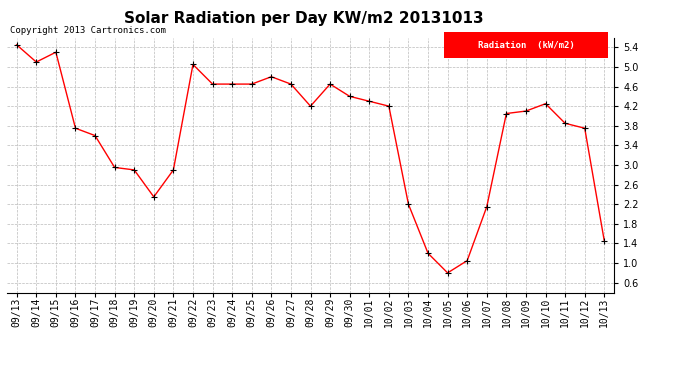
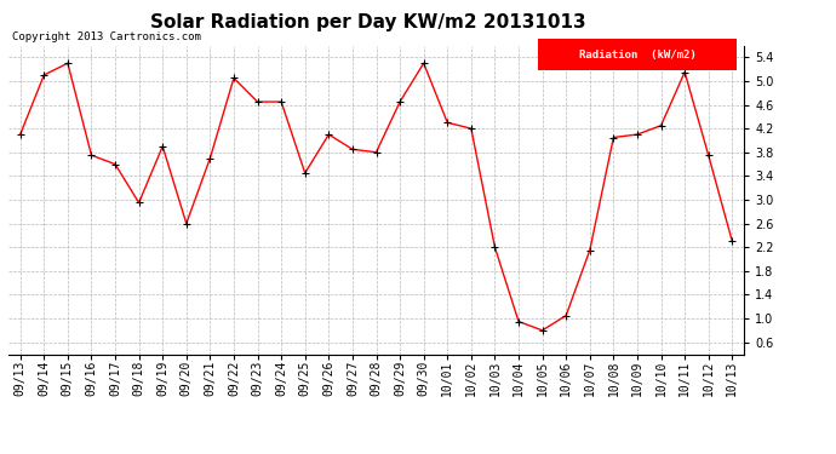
09/13: 5.45 -> 4.10
09/19: 2.90 -> 3.90
09/20: 2.35 -> 2.60
09/21: 2.90 -> 3.70
09/25: 4.65 -> 3.45
09/26: 4.80 -> 4.10
09/27: 4.65 -> 3.85
09/28: 4.20 -> 3.80
09/30: 4.40 -> 5.30
10/04: 1.20 -> 0.95
10/11: 3.85 -> 5.15
10/13: 1.45 -> 2.30
